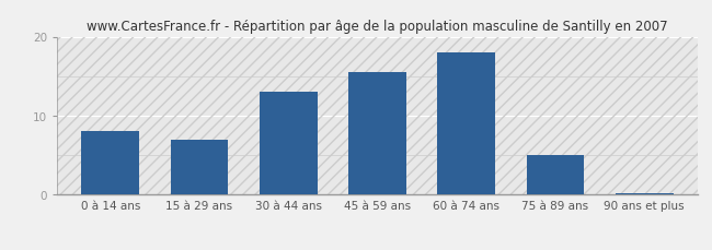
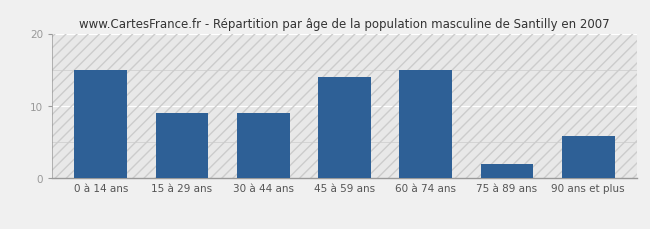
0 à 14 ans: 8.0 -> 15.0
15 à 29 ans: 7.0 -> 9.0
30 à 44 ans: 13.0 -> 9.0
45 à 59 ans: 15.5 -> 14.0
60 à 74 ans: 18.0 -> 15.0
75 à 89 ans: 5.0 -> 2.0
90 ans et plus: 0.2 -> 5.8
